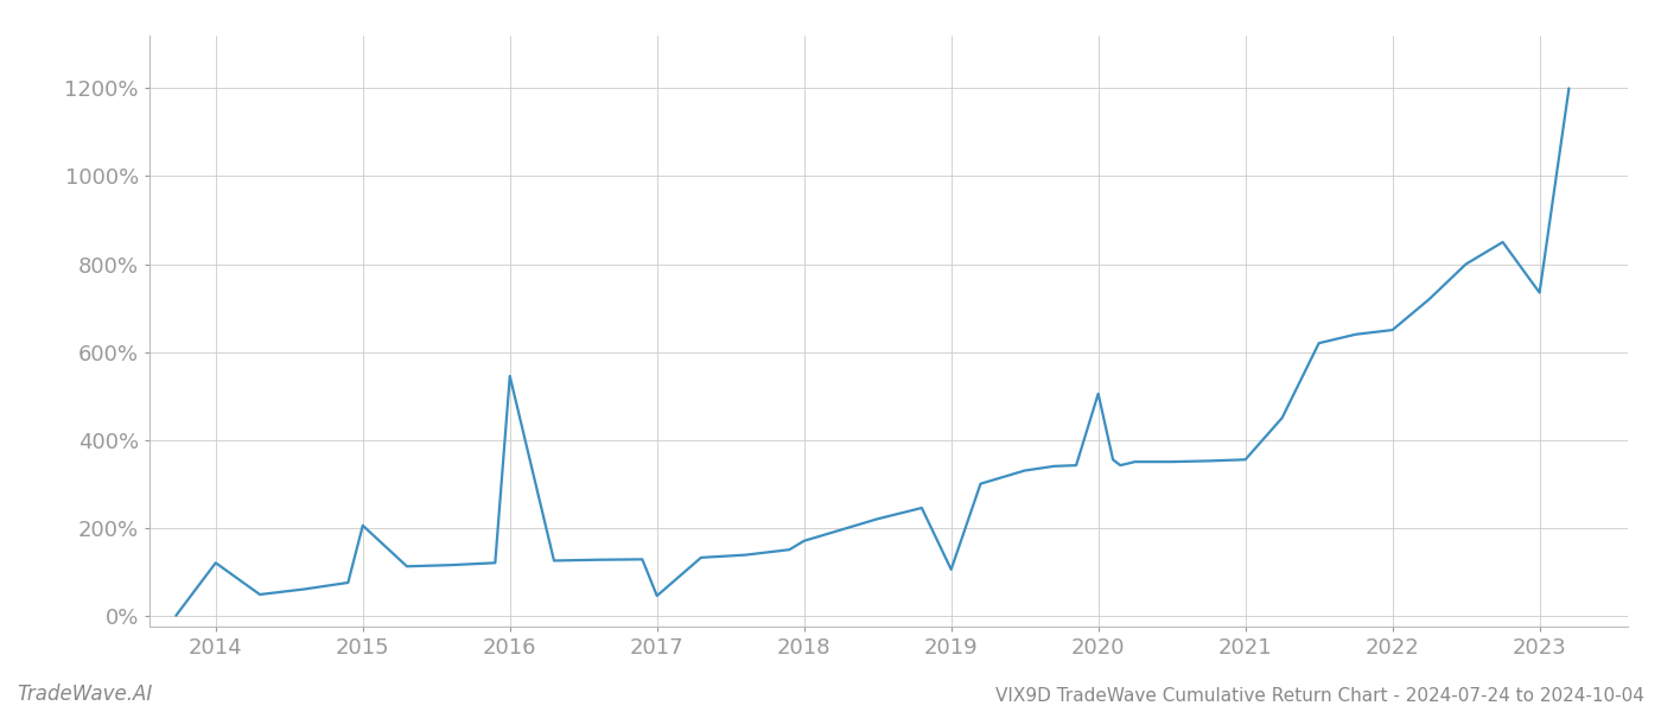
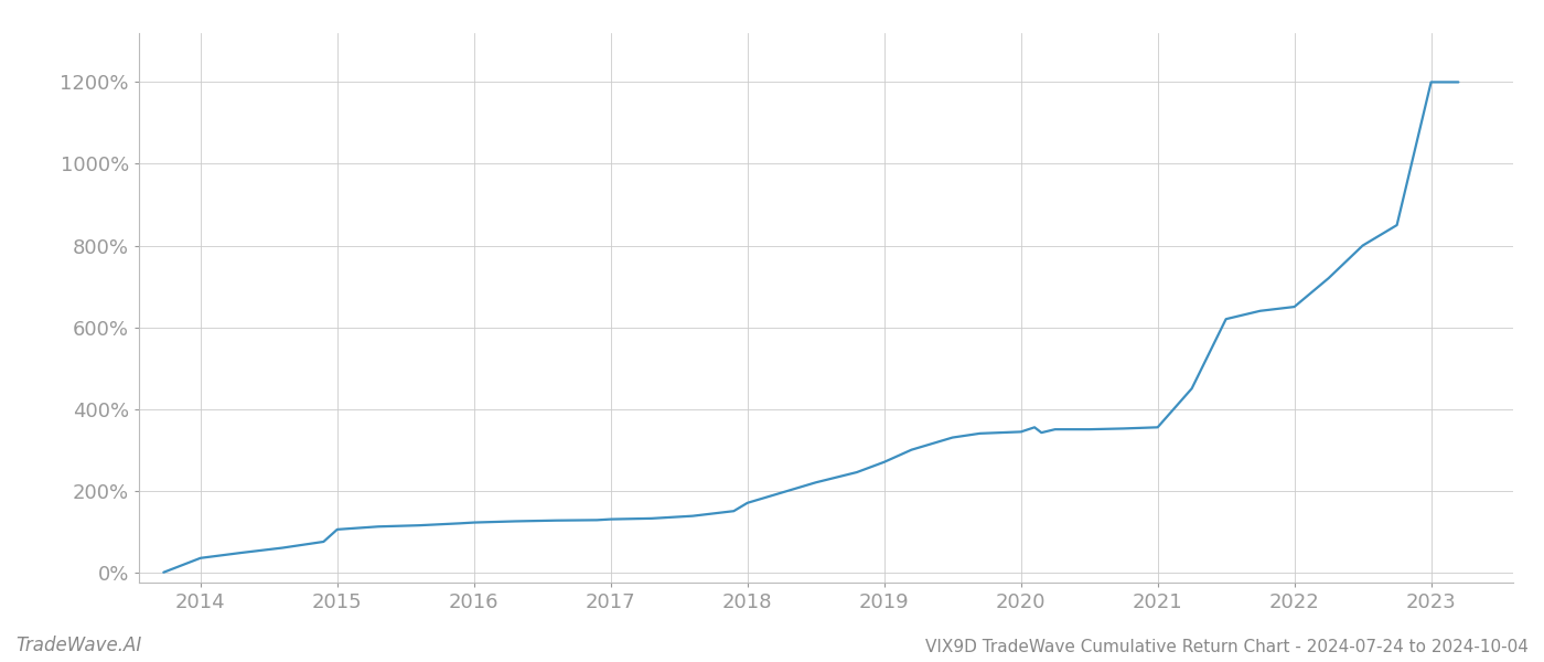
2014: 120% -> 35%
2015: 205% -> 105%
2016: 545% -> 122%
2017: 45% -> 130%
2019: 105% -> 270%
2020: 505% -> 344%
2023: 735% -> 1200%
